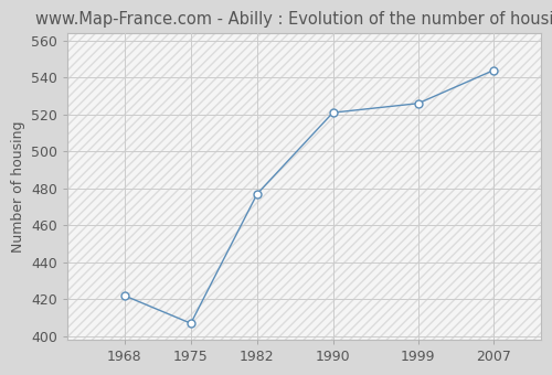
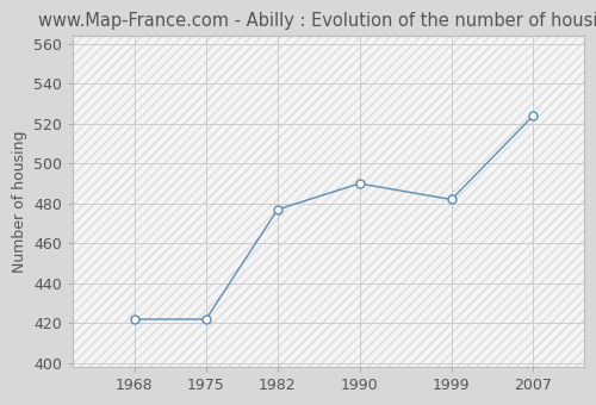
1975: 407 -> 422
1990: 521 -> 490
1999: 526 -> 482
2007: 544 -> 524
